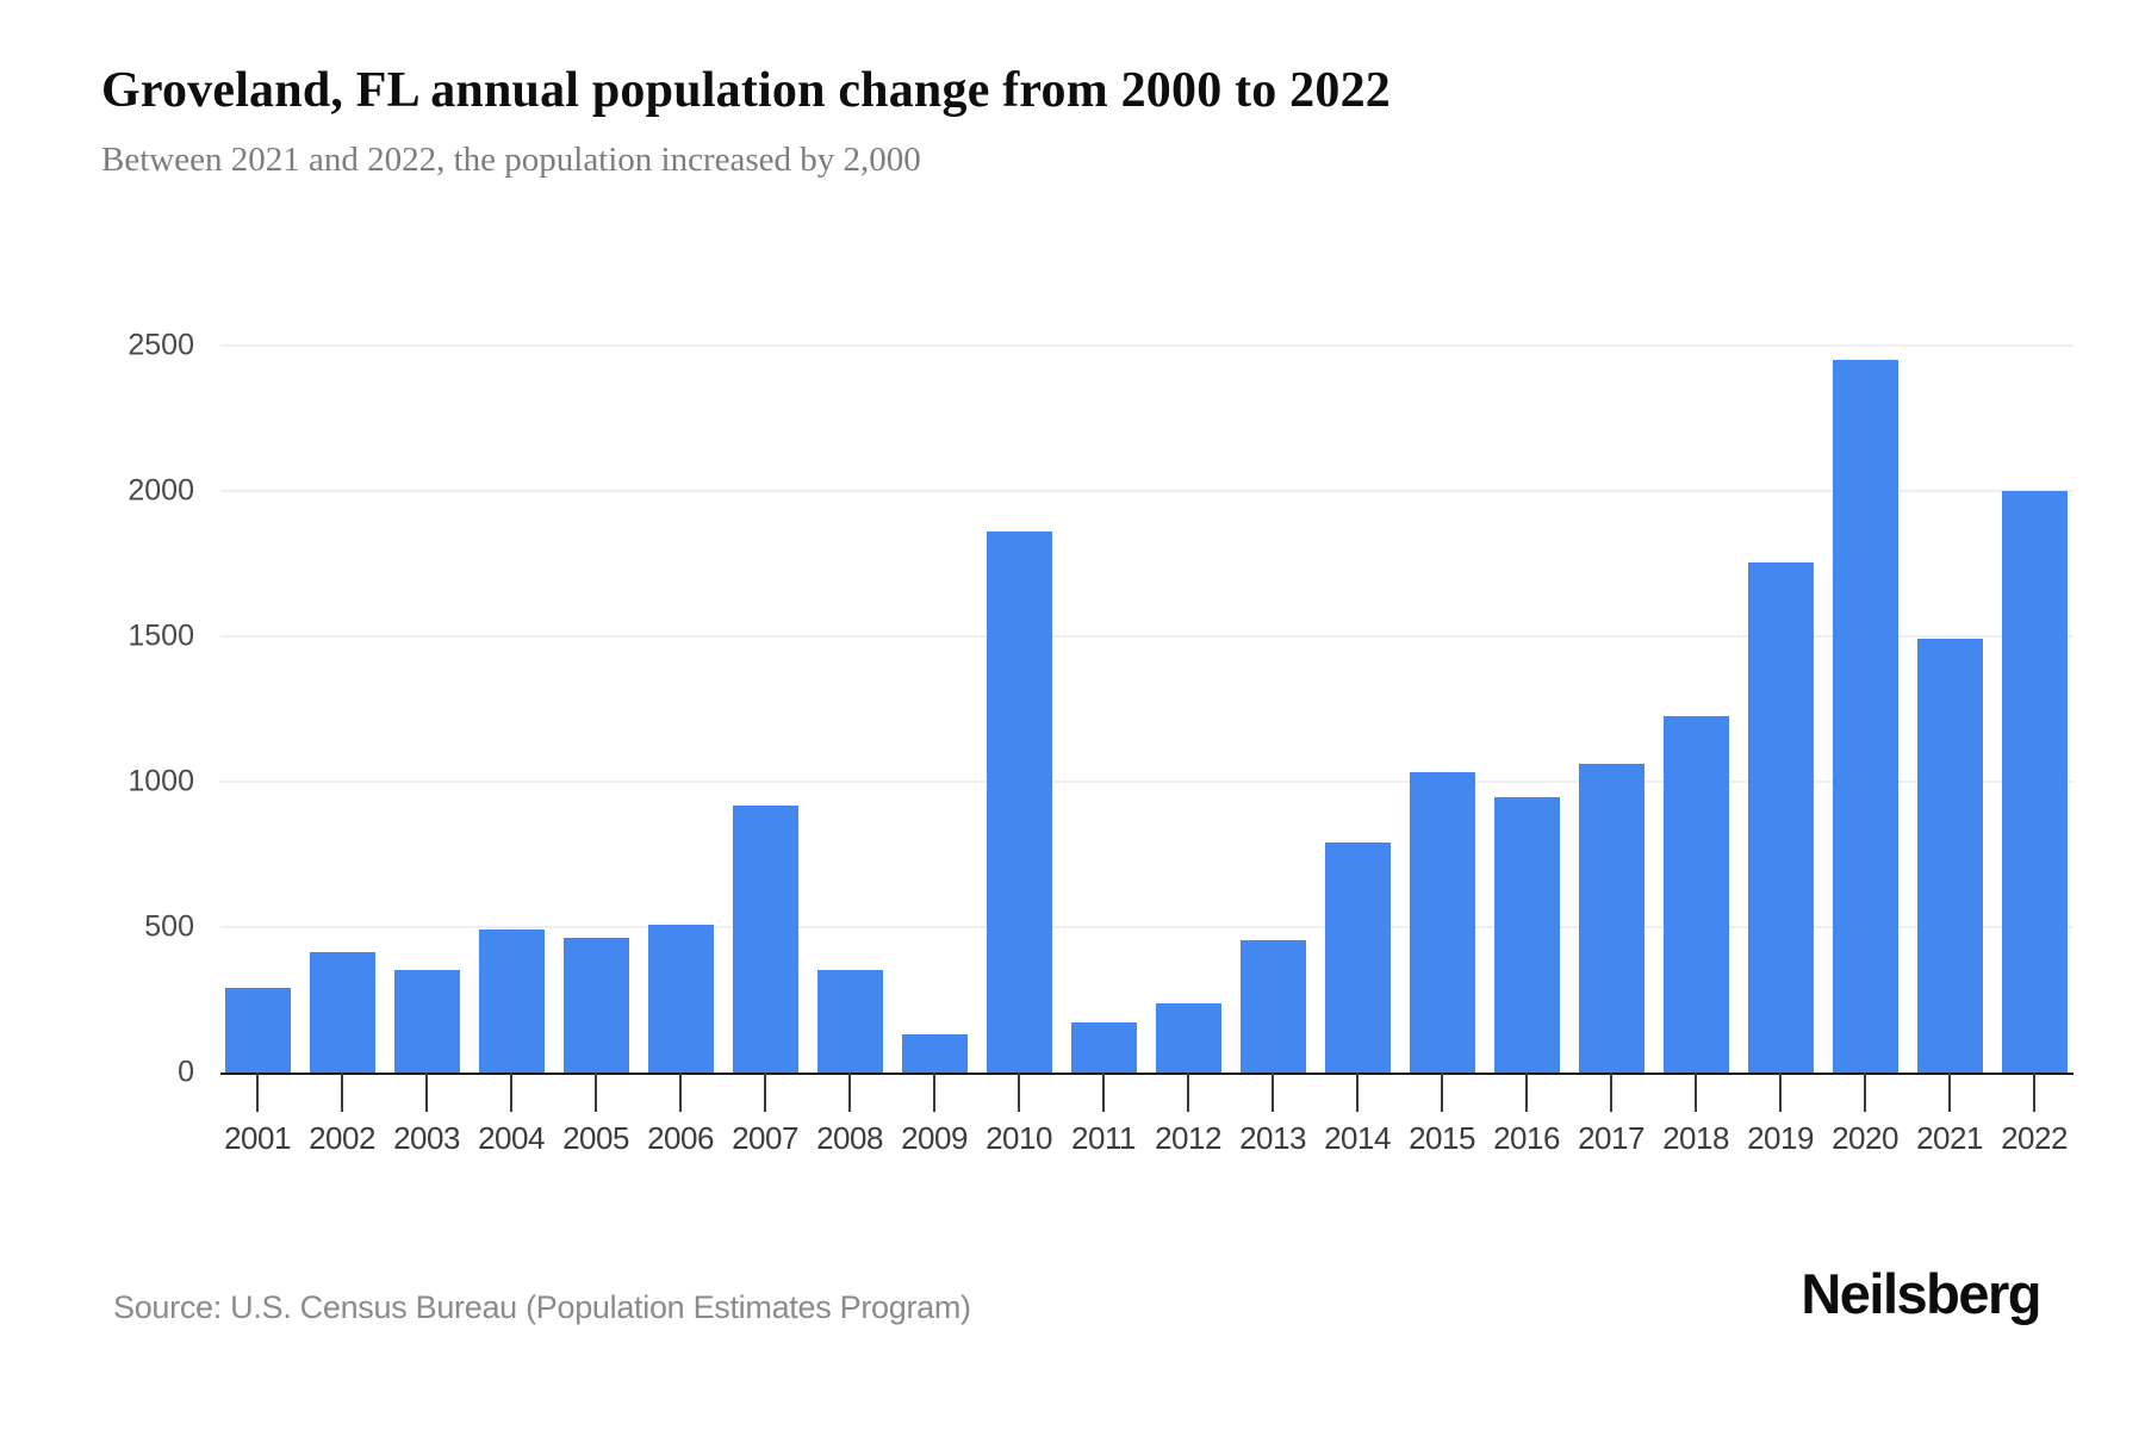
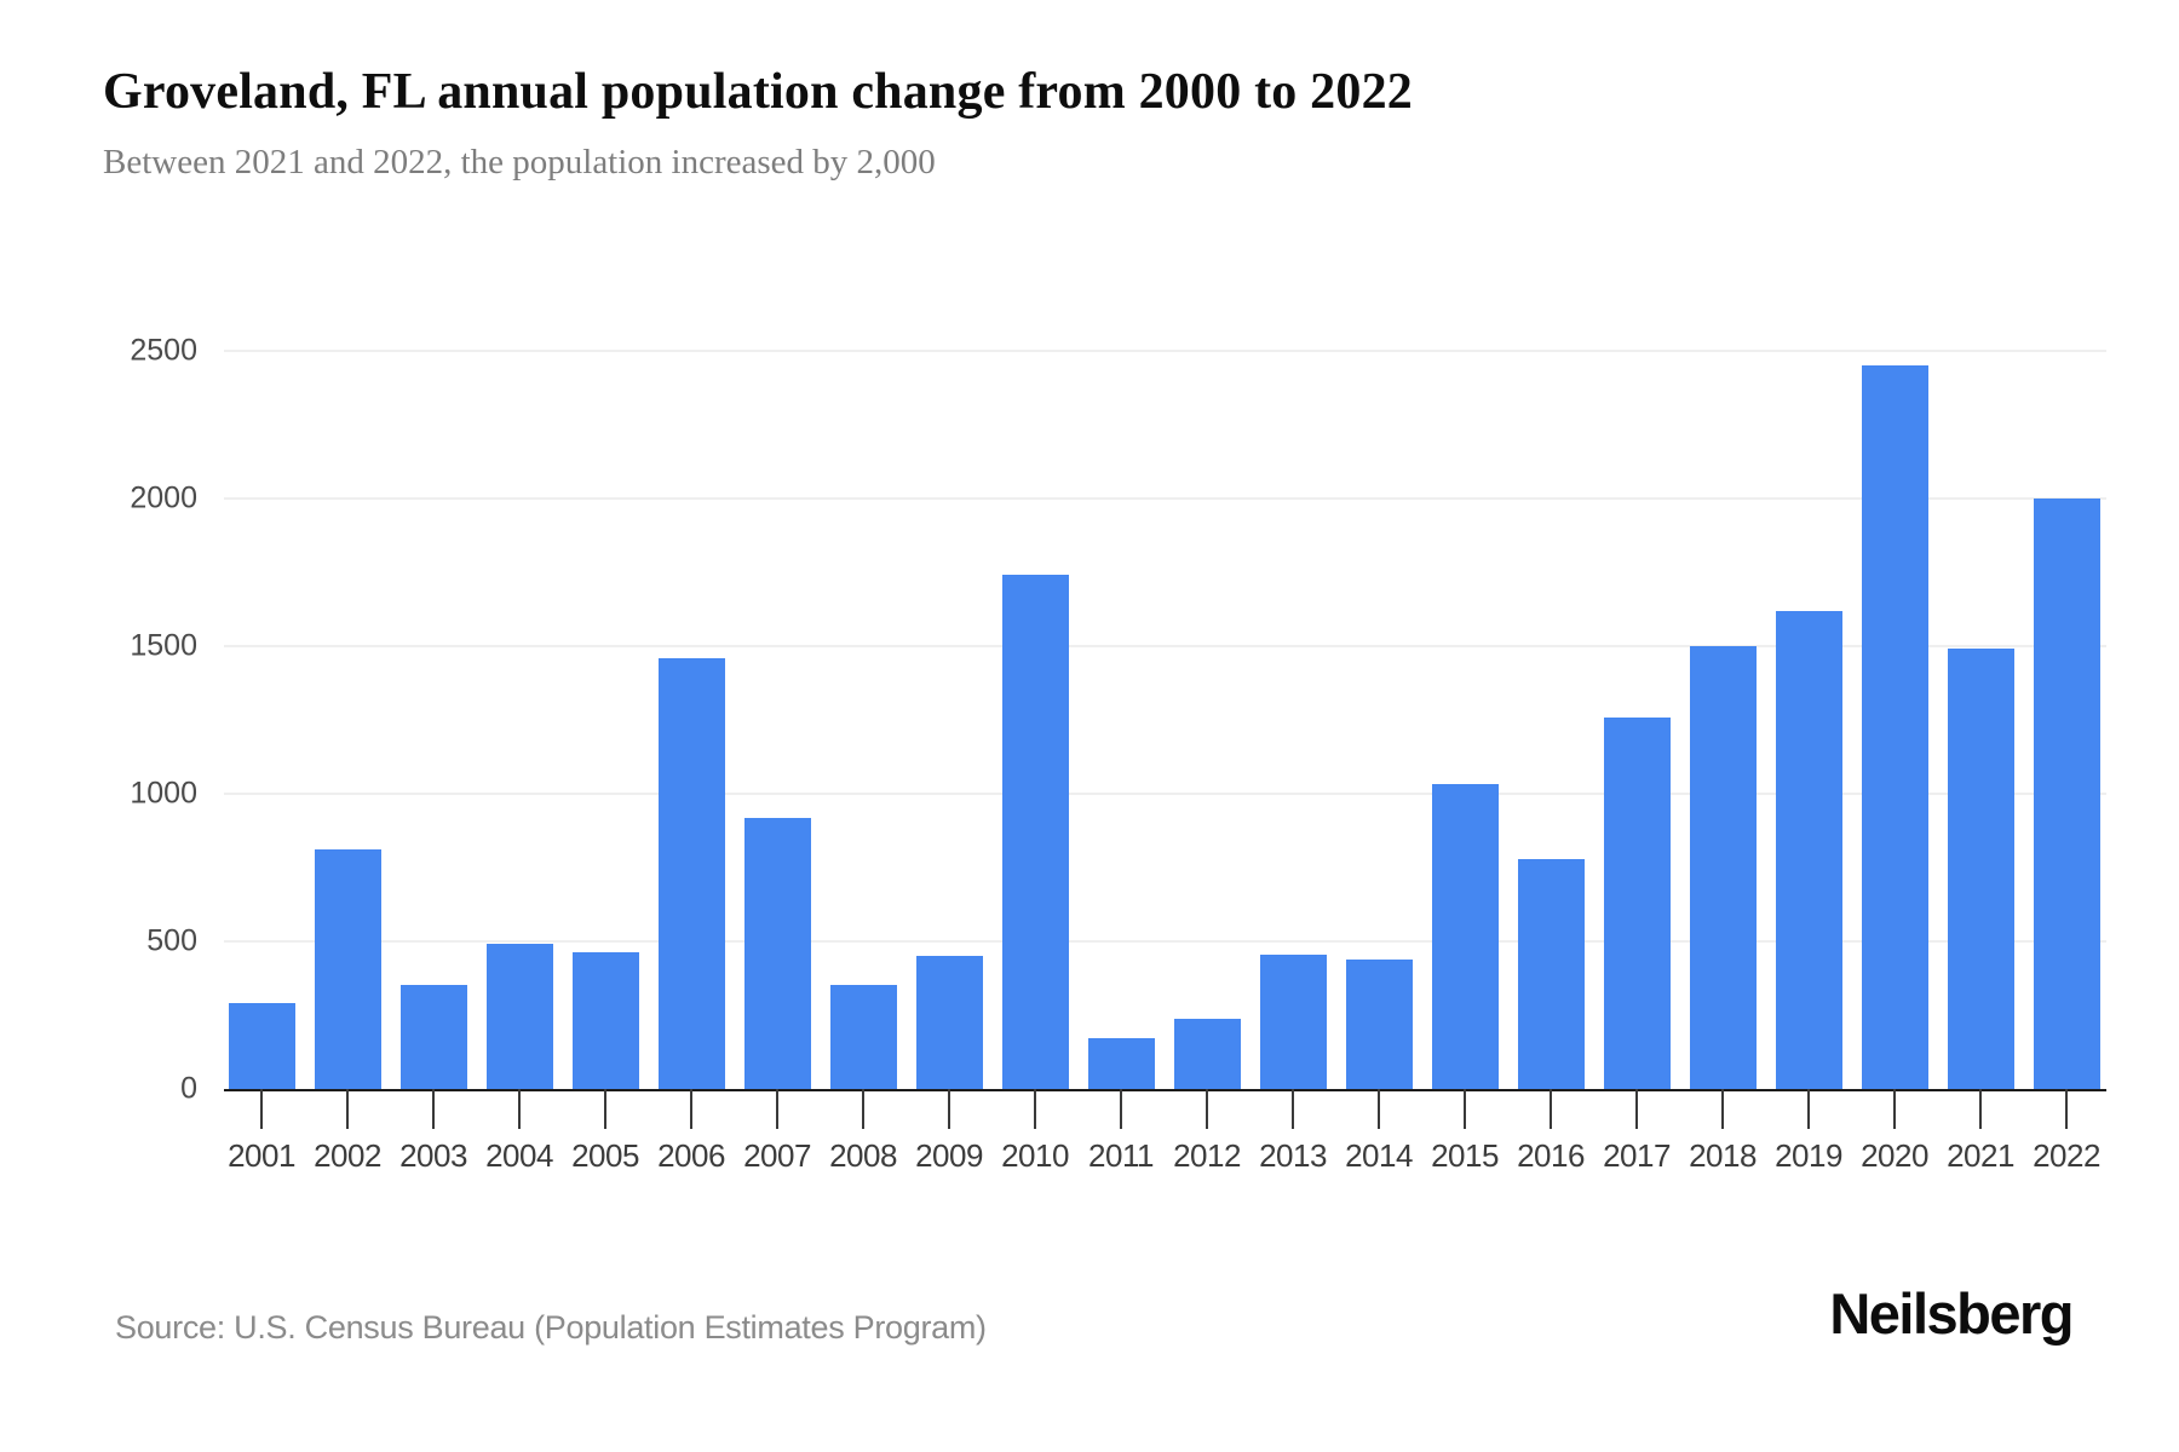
2002: 410 -> 810
2006: 510 -> 1460
2009: 130 -> 450
2010: 1860 -> 1740
2014: 790 -> 440
2016: 950 -> 780
2017: 1060 -> 1260
2018: 1220 -> 1500
2019: 1760 -> 1620
